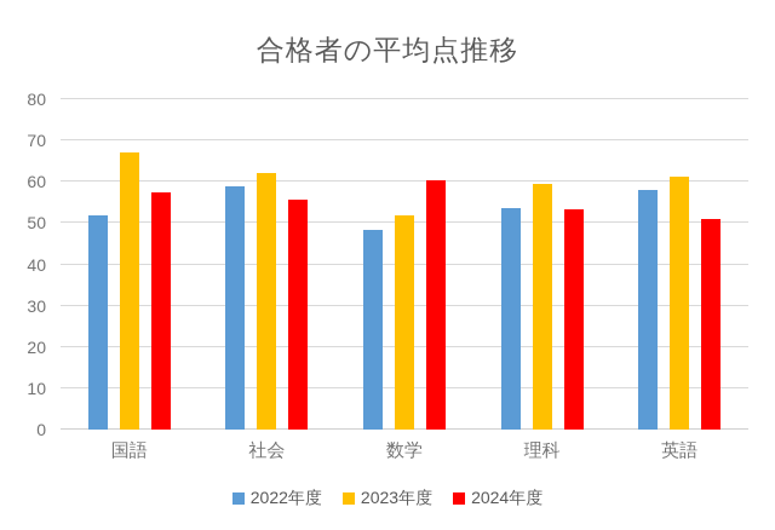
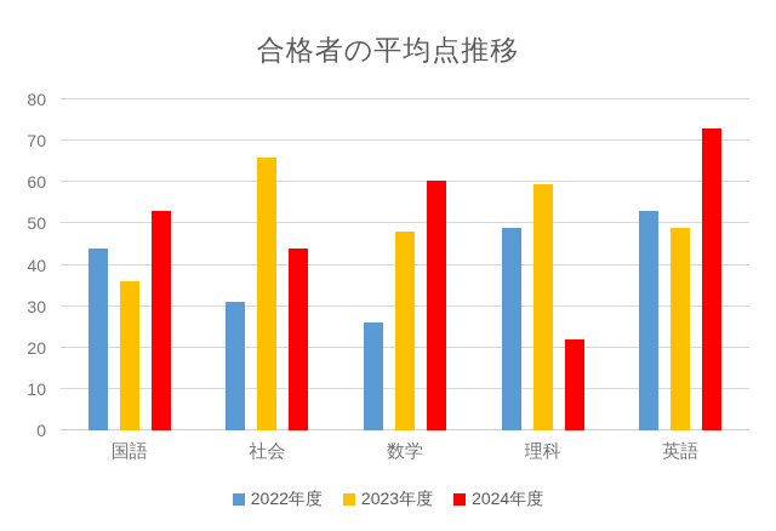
2022年度/国語: 52 -> 44
2023年度/国語: 67 -> 36
2024年度/国語: 58 -> 53
2022年度/社会: 59 -> 31
2023年度/社会: 62 -> 66
2024年度/社会: 56 -> 44
2022年度/数学: 48 -> 26
2023年度/数学: 52 -> 48
2022年度/理科: 54 -> 49
2024年度/理科: 53 -> 22
2022年度/英語: 58 -> 53
2023年度/英語: 61 -> 49
2024年度/英語: 51 -> 73
